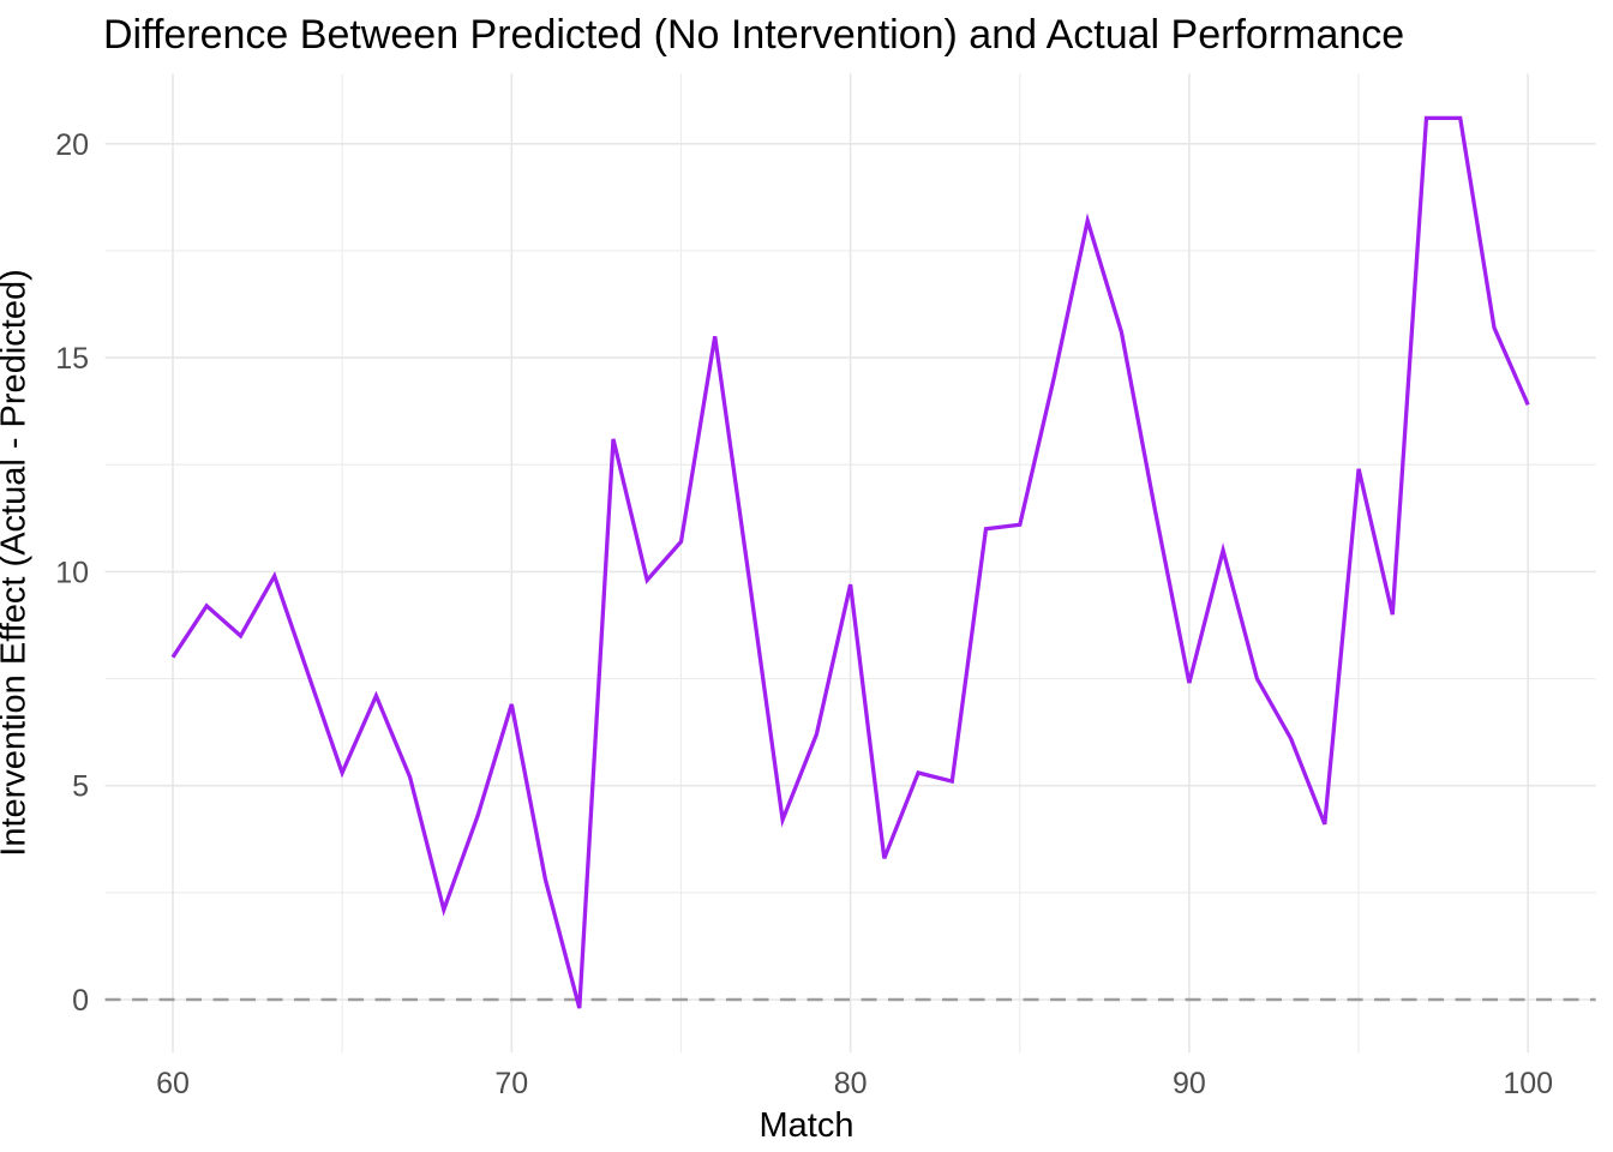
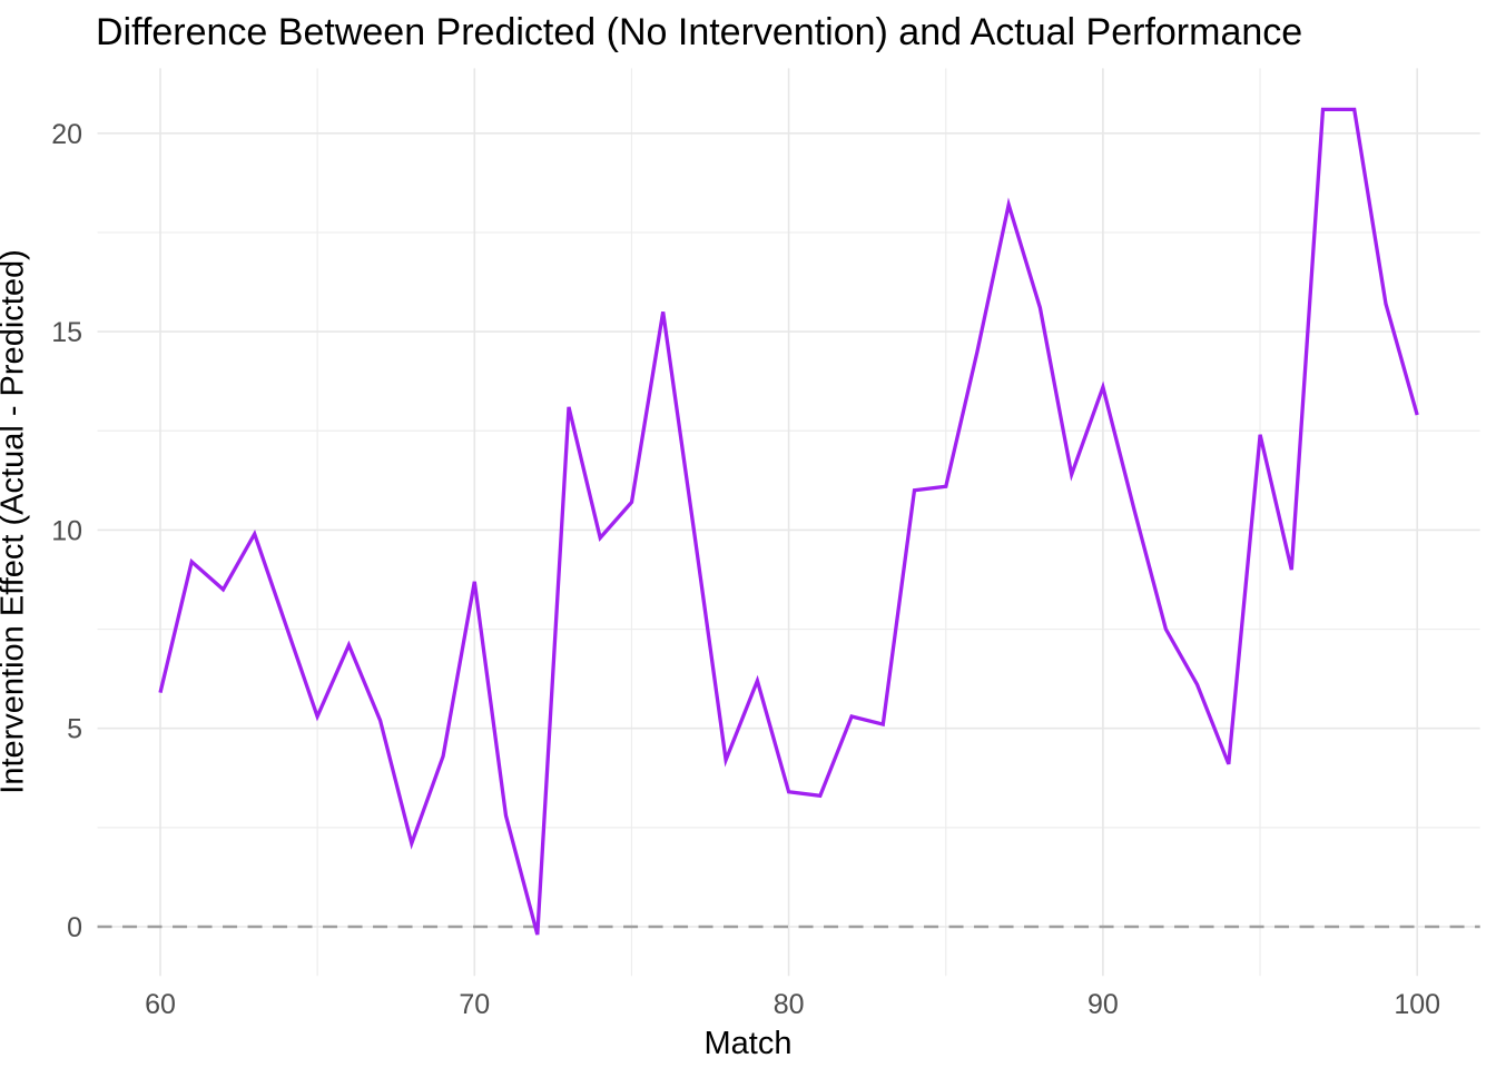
60: 8.0 -> 5.9
70: 6.9 -> 8.7
80: 9.7 -> 3.4
90: 7.4 -> 13.6
100: 13.9 -> 12.9
